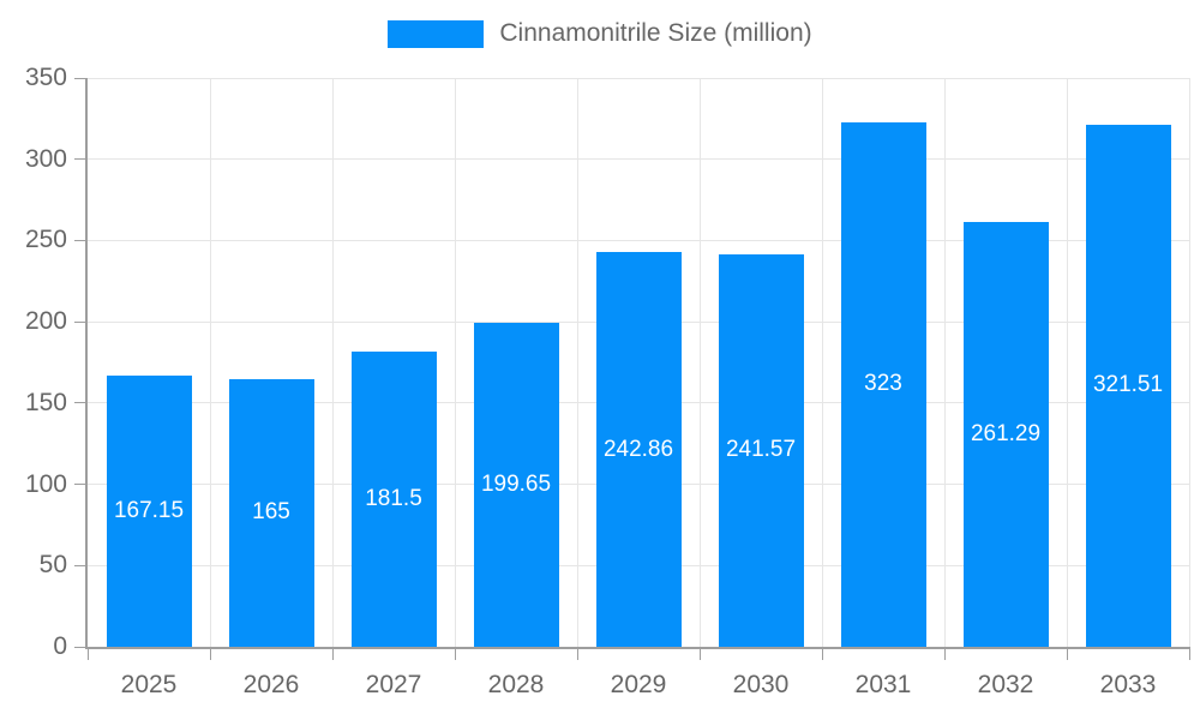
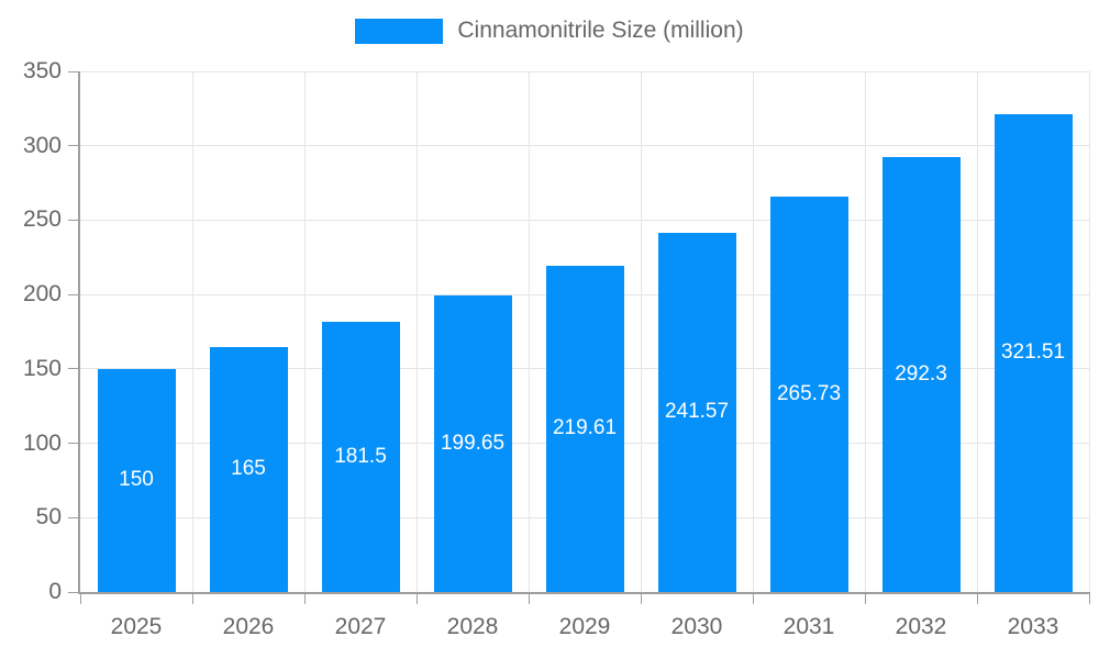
2025: 167.15 -> 150
2029: 242.86 -> 219.61
2031: 323 -> 265.73
2032: 261.29 -> 292.3
